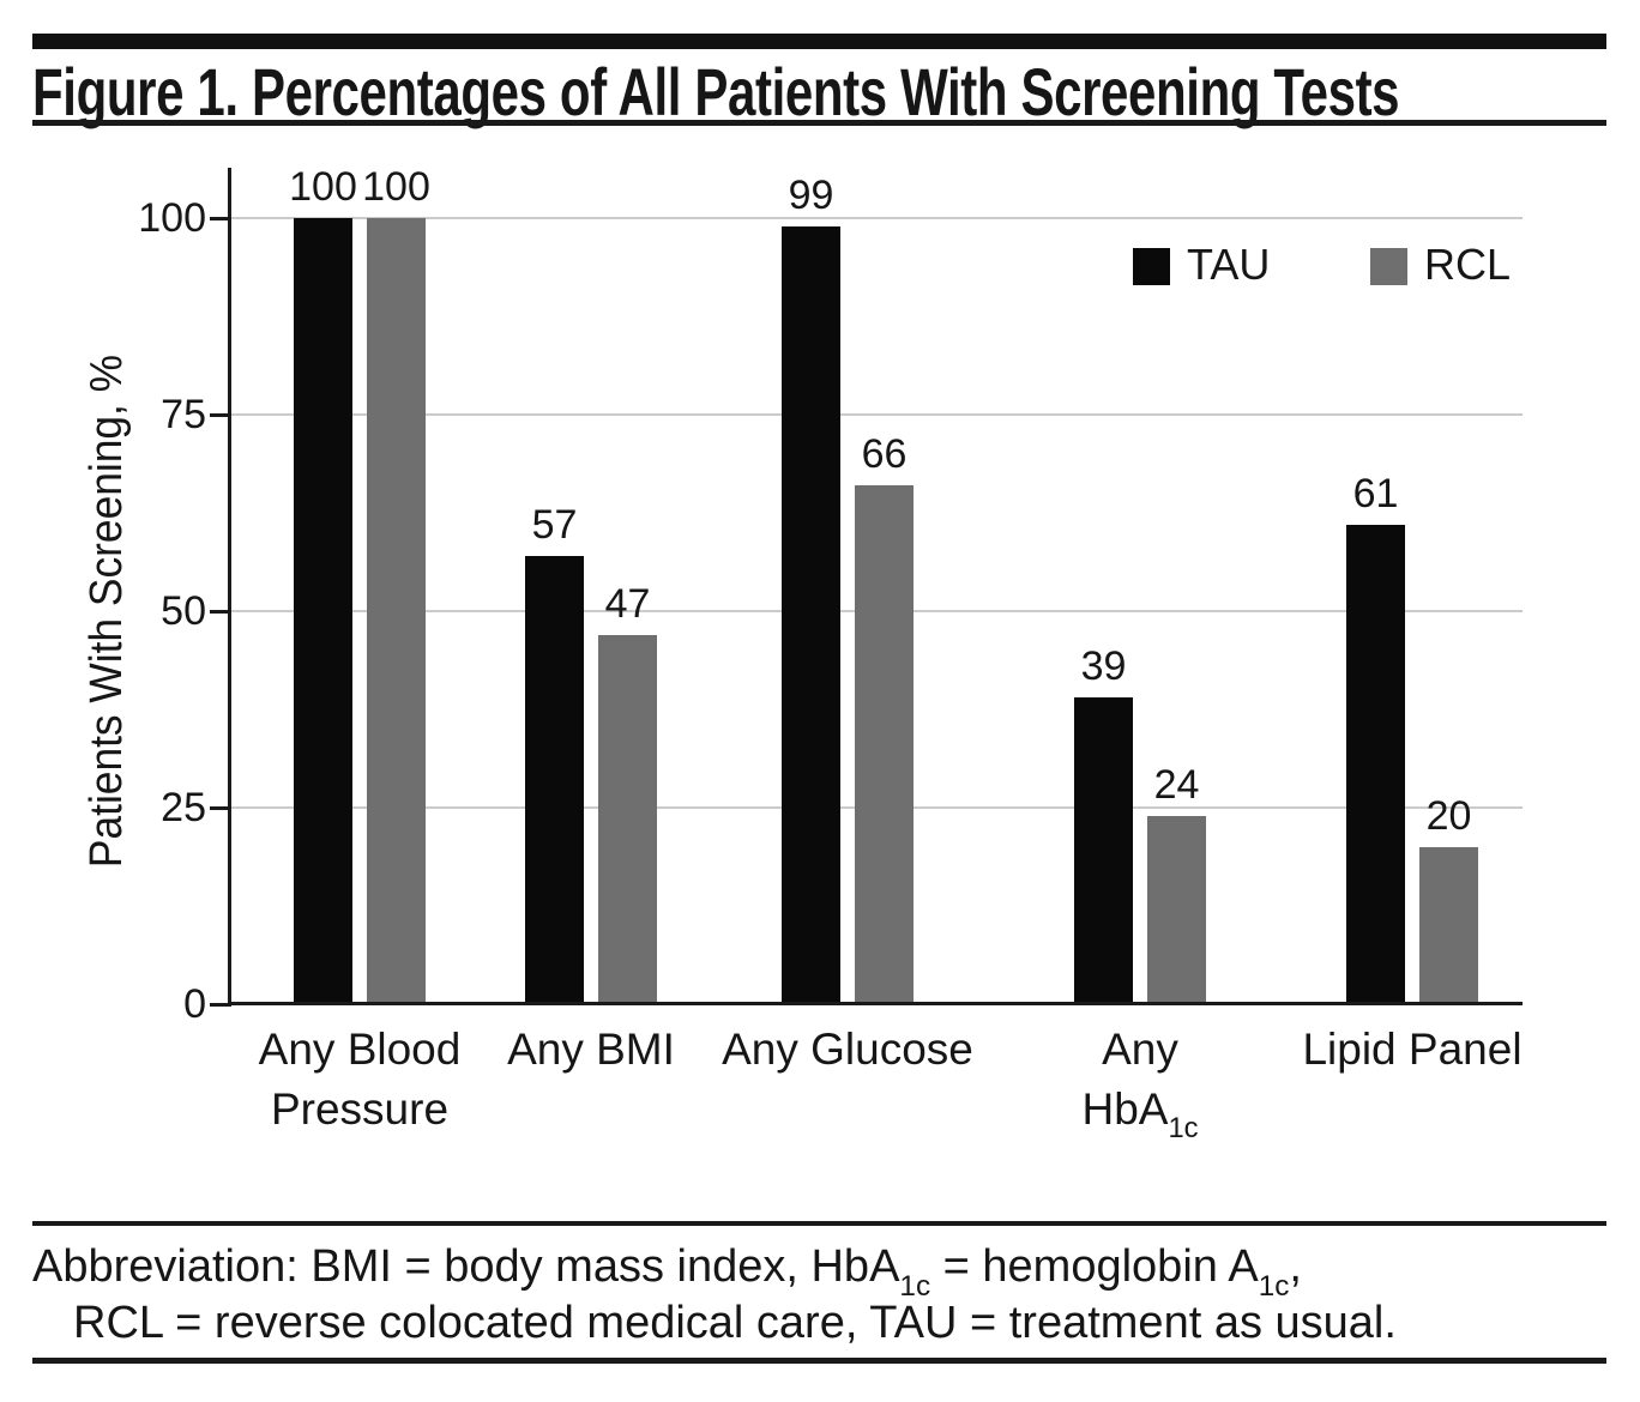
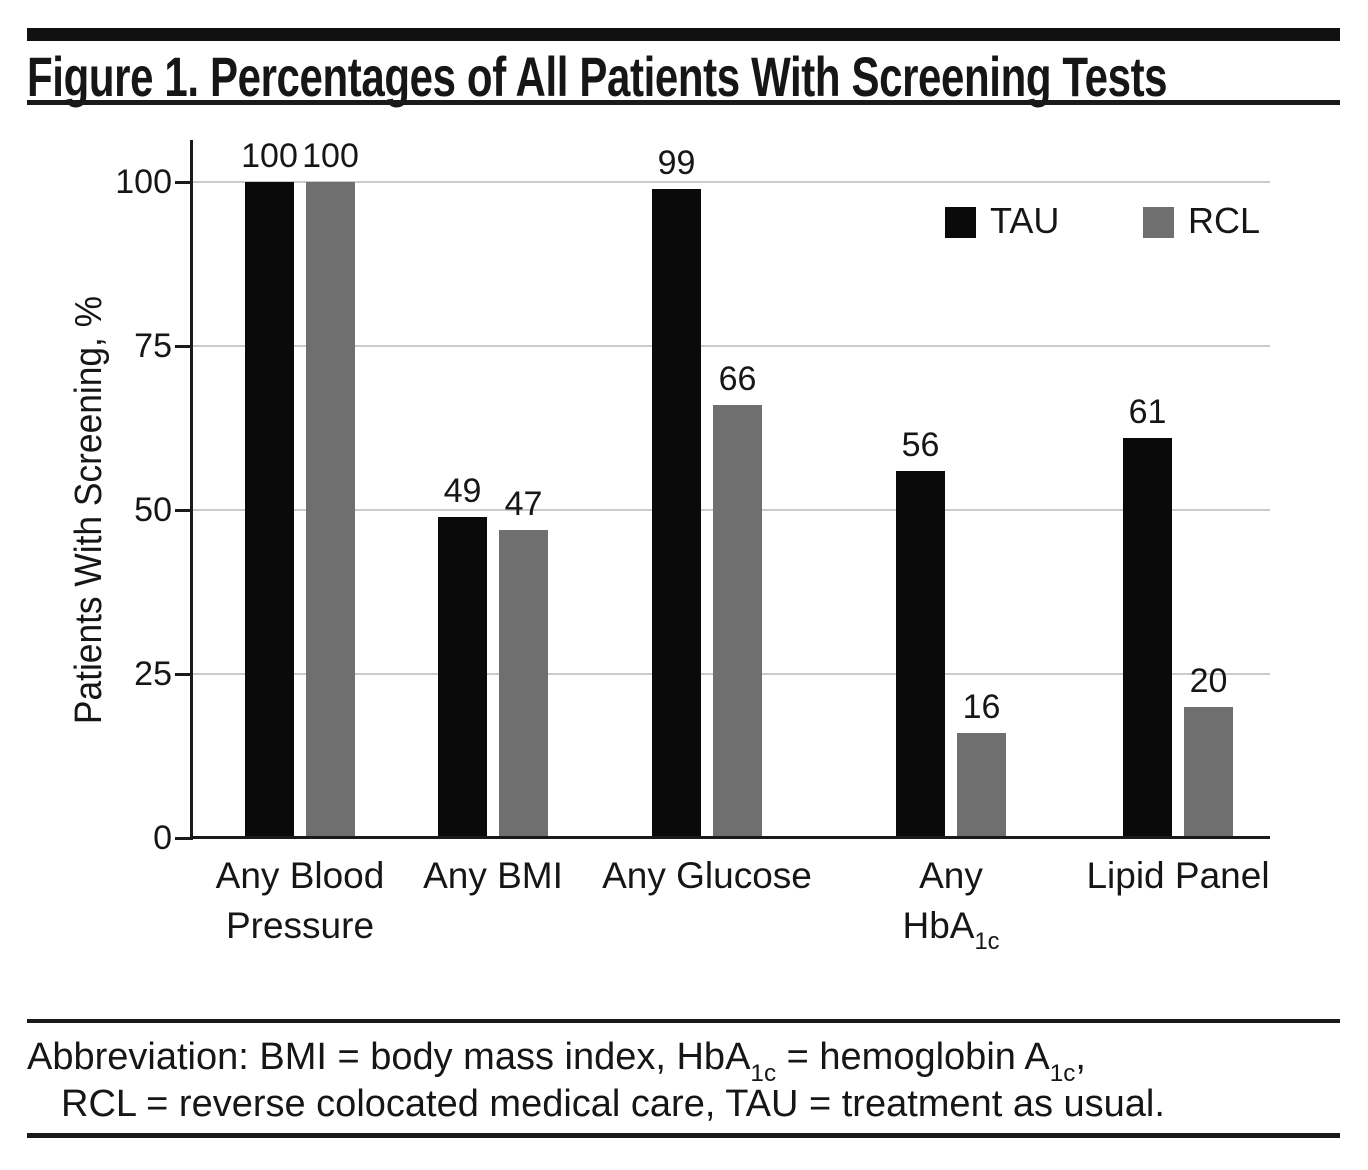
TAU/Any BMI: 57 -> 49
TAU/Any HbA1c: 39 -> 56
RCL/Any HbA1c: 24 -> 16
